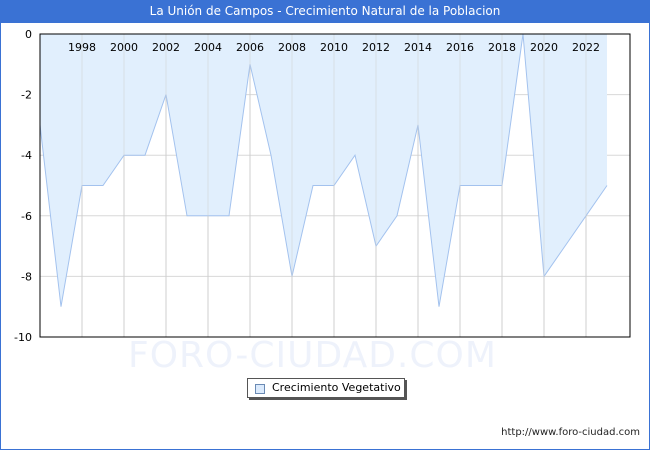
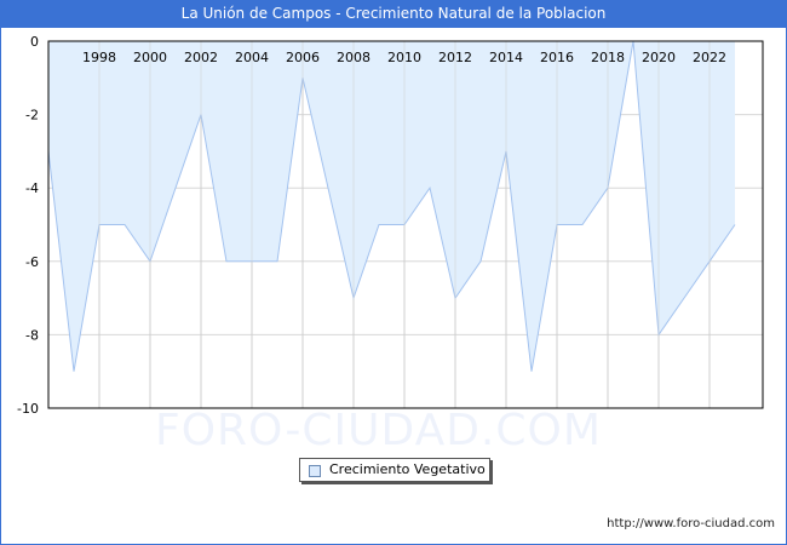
2000: -4 -> -6
2008: -8 -> -7
2018: -5 -> -4
